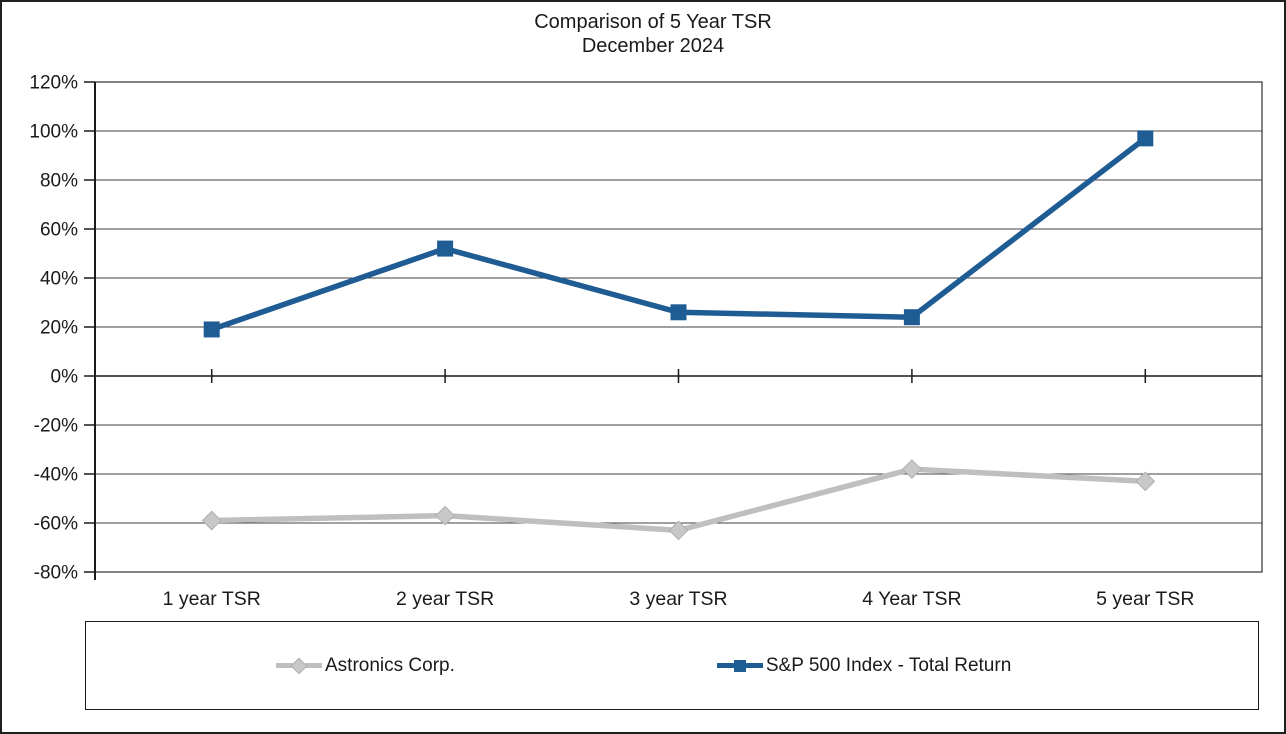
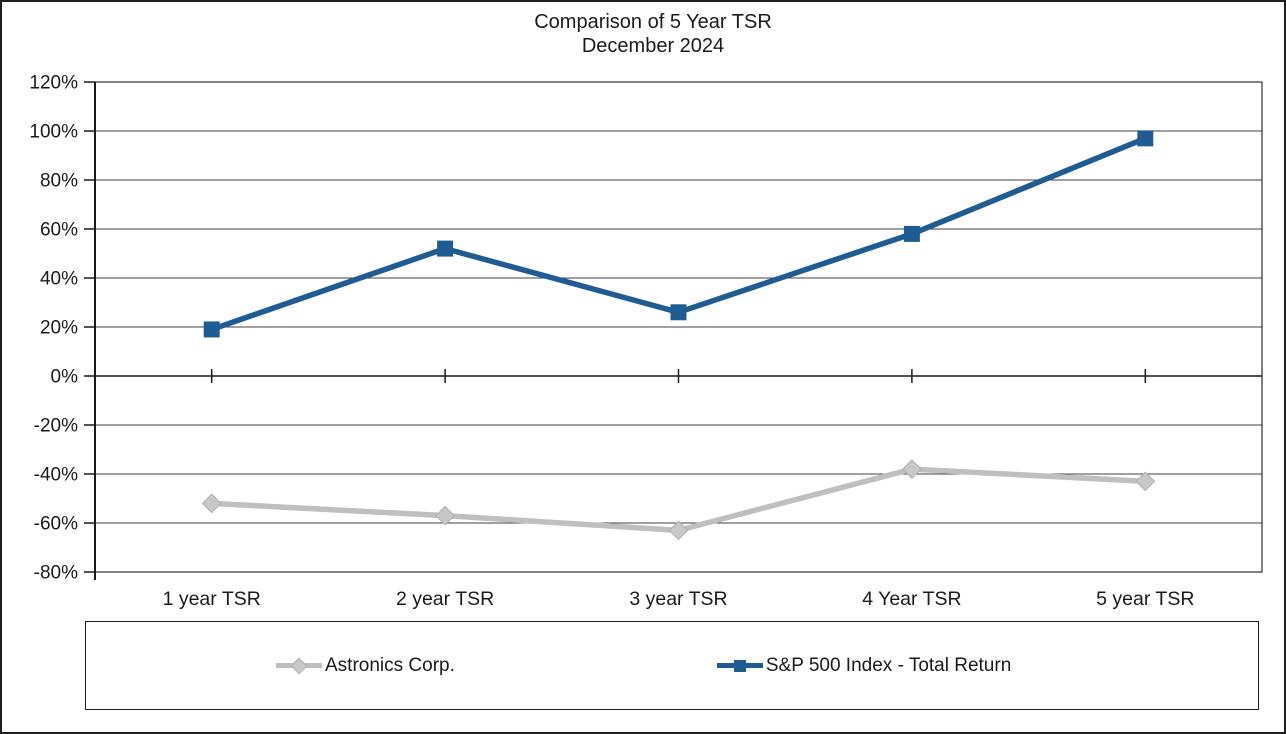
Astronics Corp./1 year TSR: -59% -> -52%
S&P 500 Index - Total Return/4 Year TSR: 24% -> 58%
